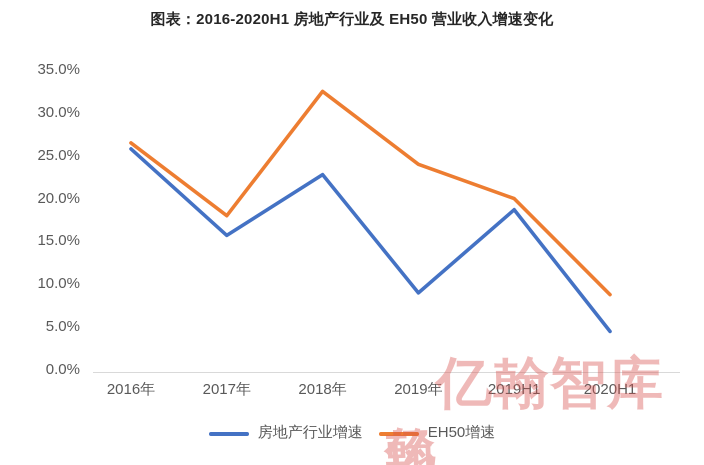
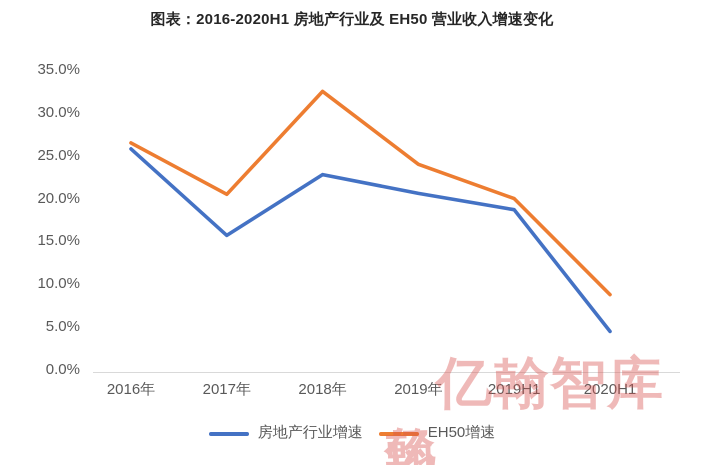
EH50增速/2017年: 18% -> 20%
房地产行业增速/2019年: 9% -> 21%
